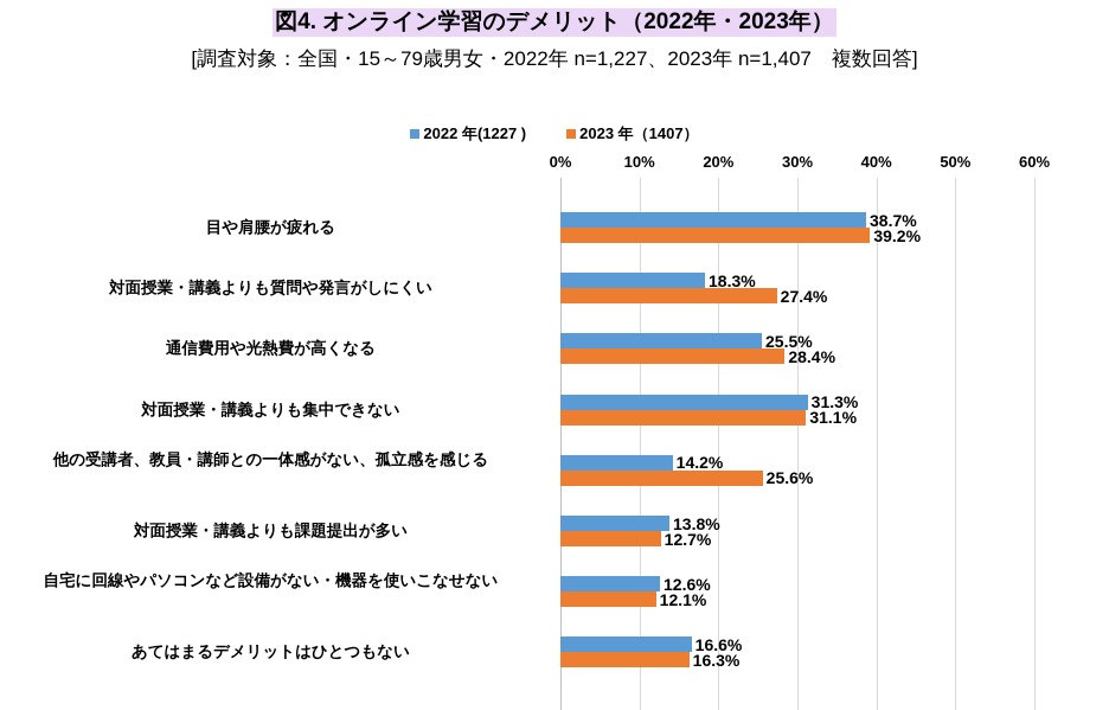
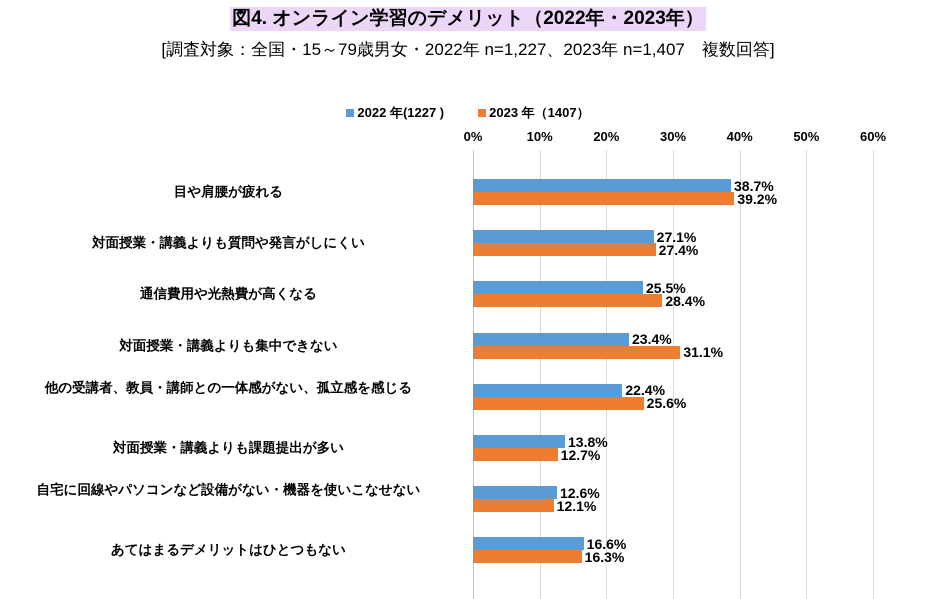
2022 年(1227 )/対面授業・講義よりも質問や発言がしにくい: 18.3% -> 27.1%
2022 年(1227 )/対面授業・講義よりも集中できない: 31.3% -> 23.4%
2022 年(1227 )/他の受講者、教員・講師との一体感がない、孤立感を感じる: 14.2% -> 22.4%
